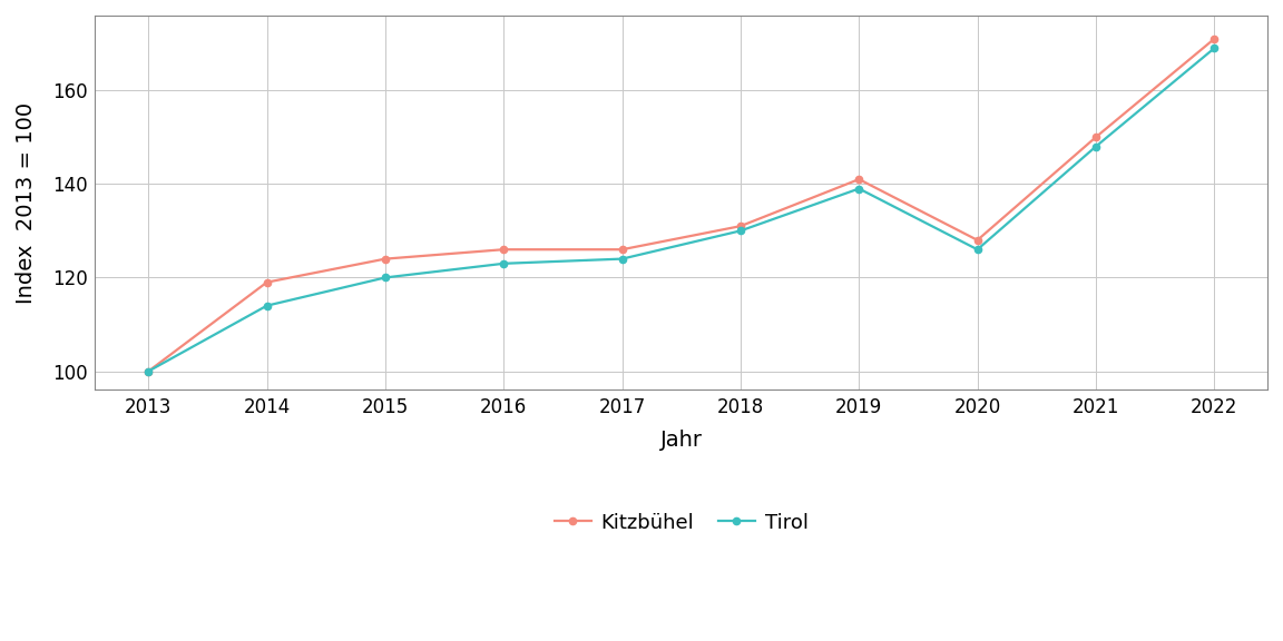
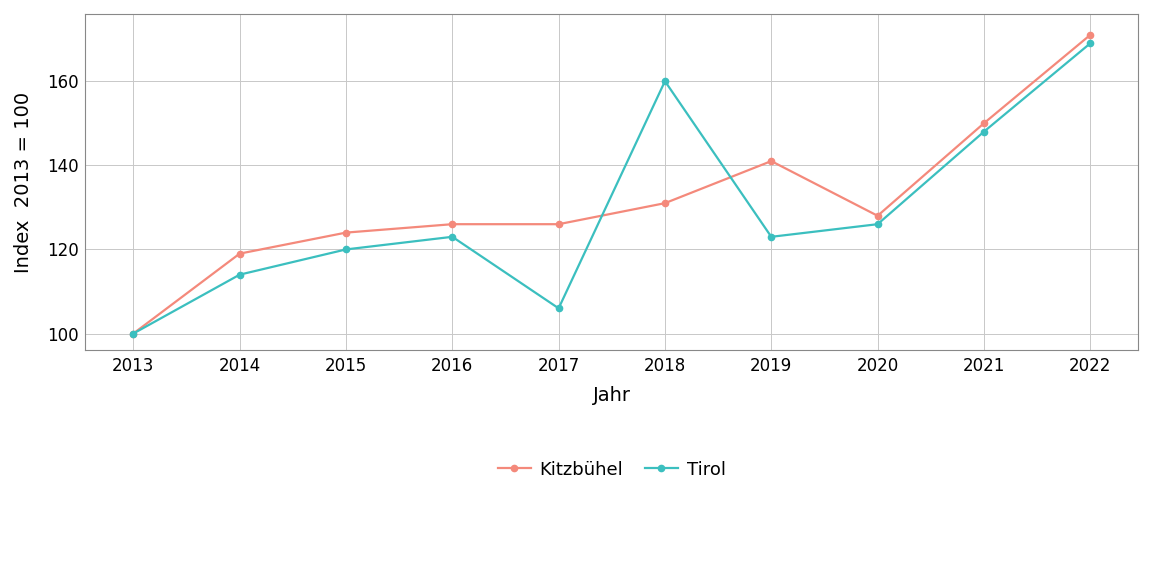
Tirol/2017: 124 -> 106
Tirol/2018: 130 -> 160
Tirol/2019: 139 -> 123
